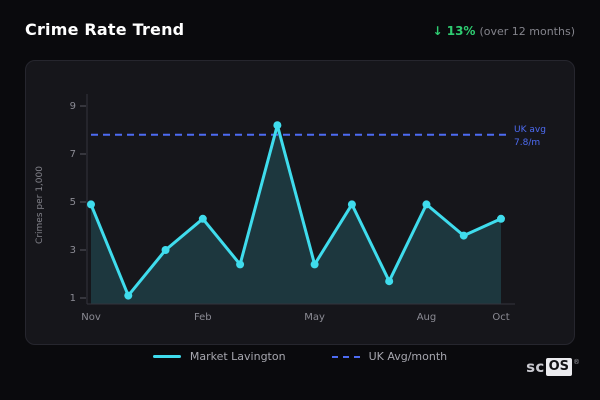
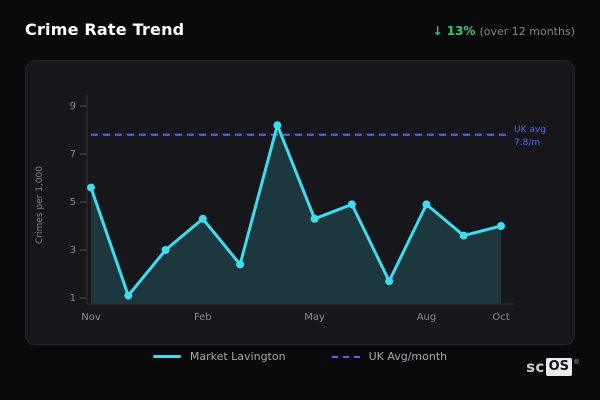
Nov: 4.9 -> 5.6
May: 2.4 -> 4.3
Oct: 4.3 -> 4.0
